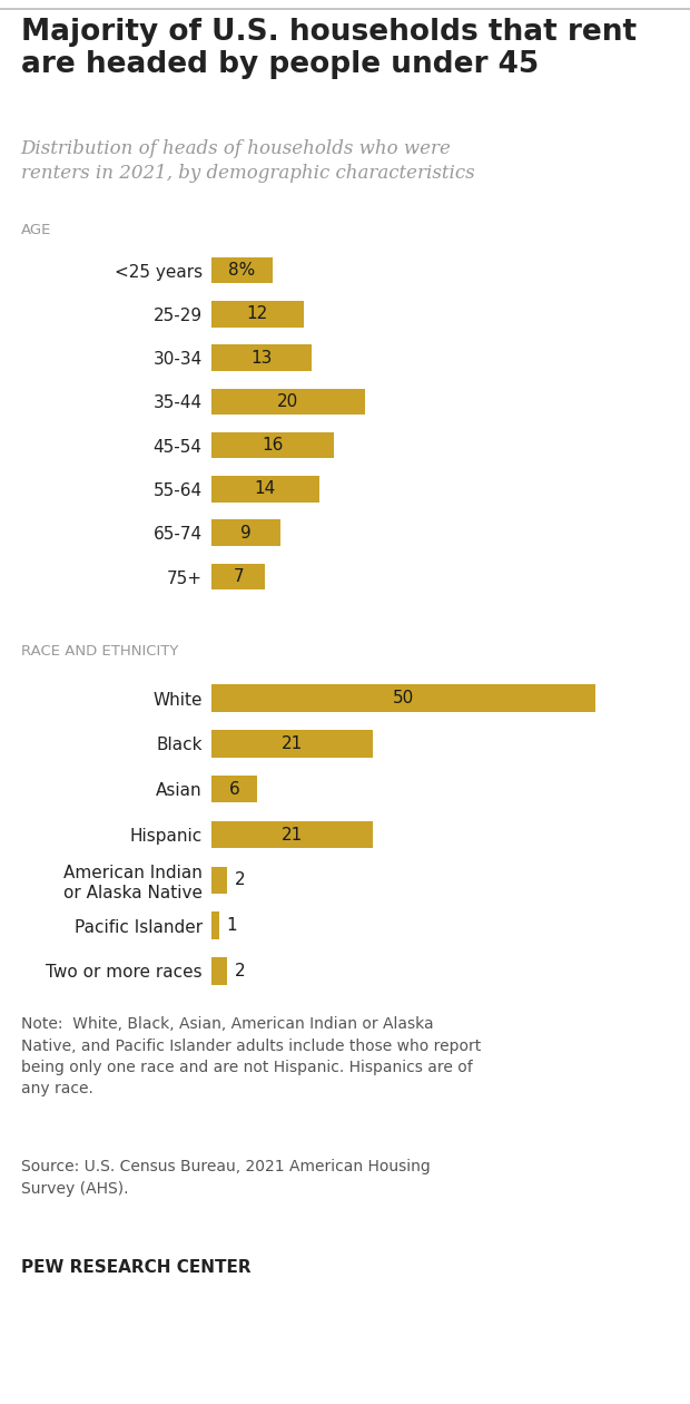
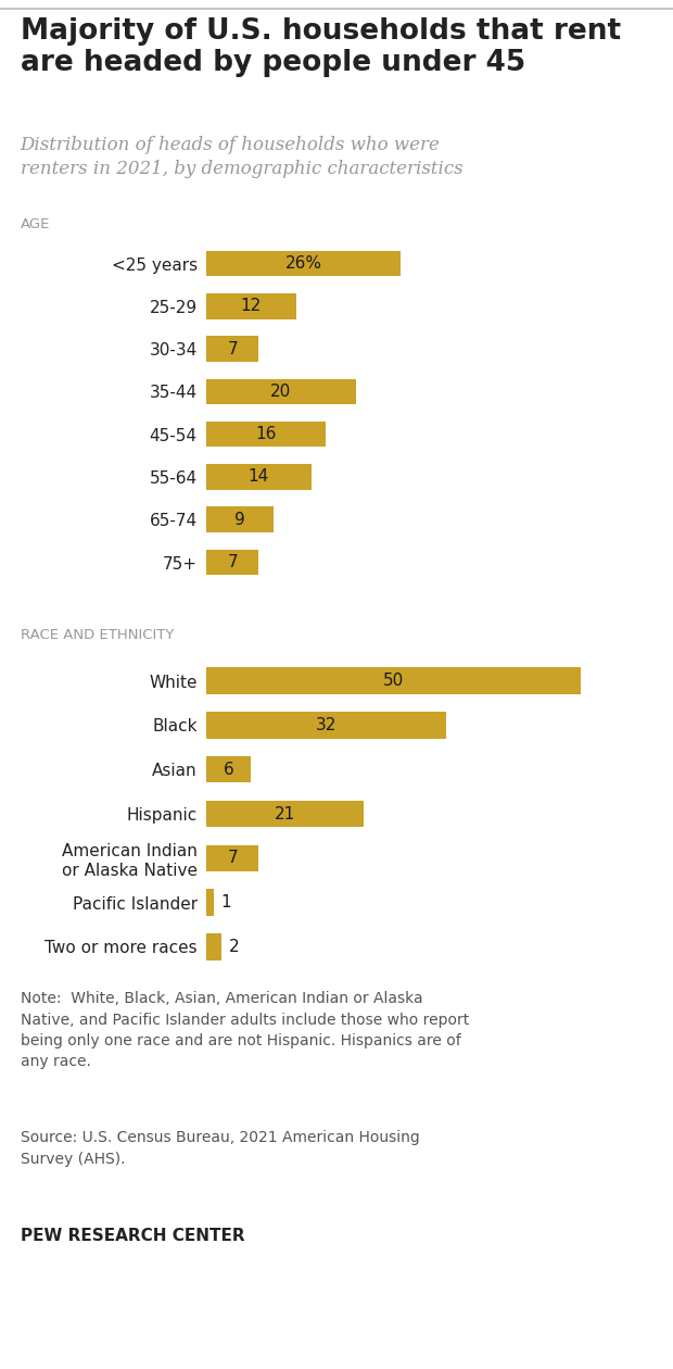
<25 years: 8% -> 26%
30-34: 13 -> 7
Black: 21 -> 32
American Indian or Alaska Native: 2 -> 7
